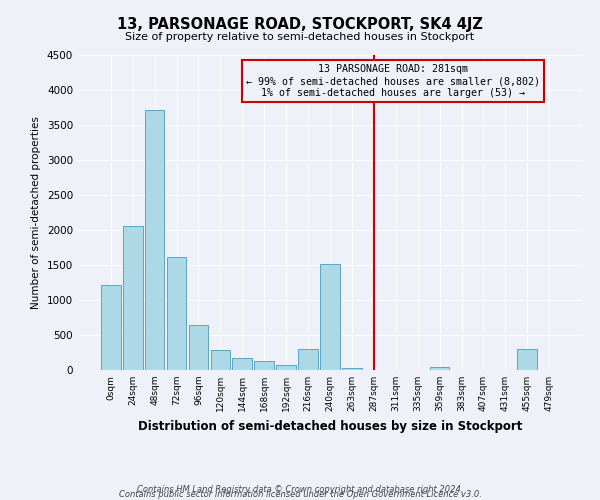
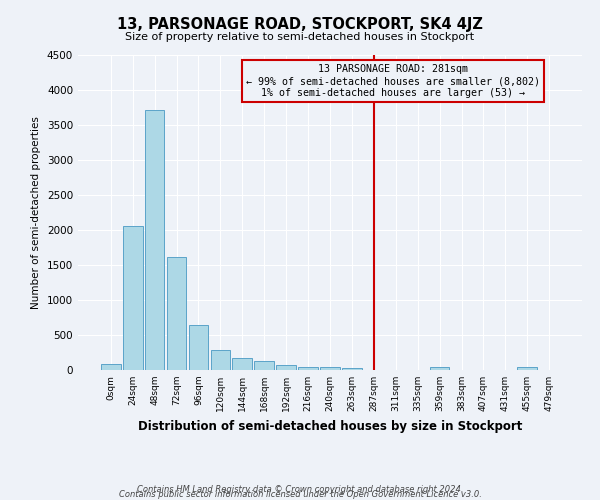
0sqm: 1220 -> 90
216sqm: 300 -> 40
240sqm: 1520 -> 40
455sqm: 300 -> 40
